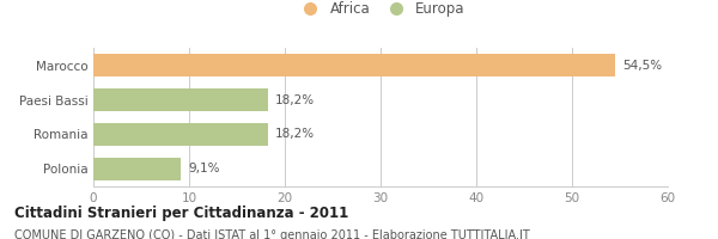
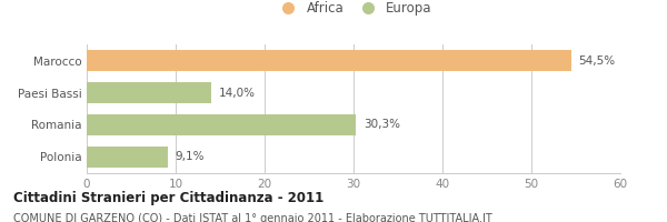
Paesi Bassi: 18,2% -> 14,0%
Romania: 18,2% -> 30,3%
